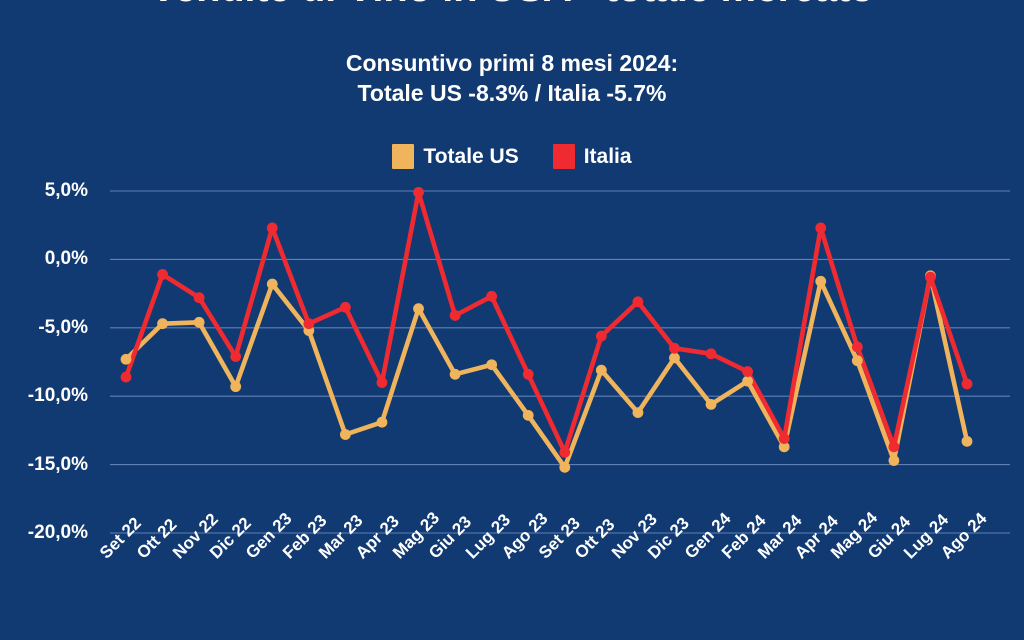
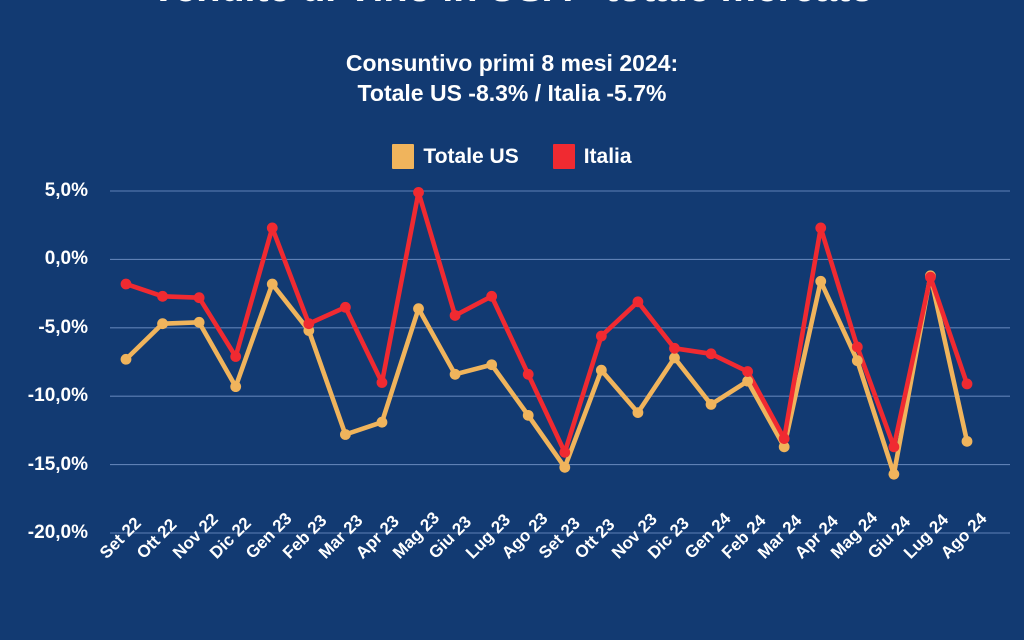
Italia/Set 22: -8,6% -> -1,8%
Italia/Ott 22: -1,1% -> -2,7%
Totale US/Giu 24: -14,7% -> -15,7%
